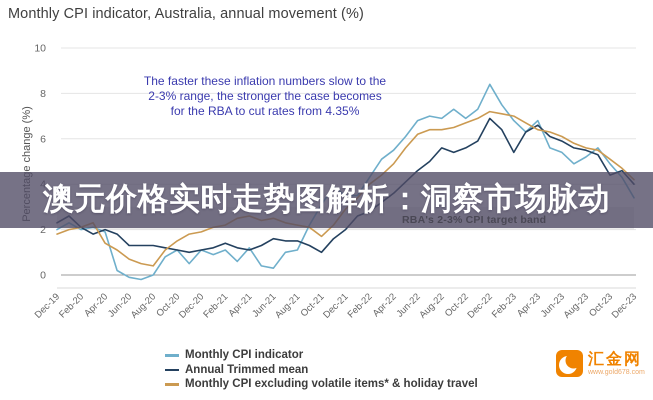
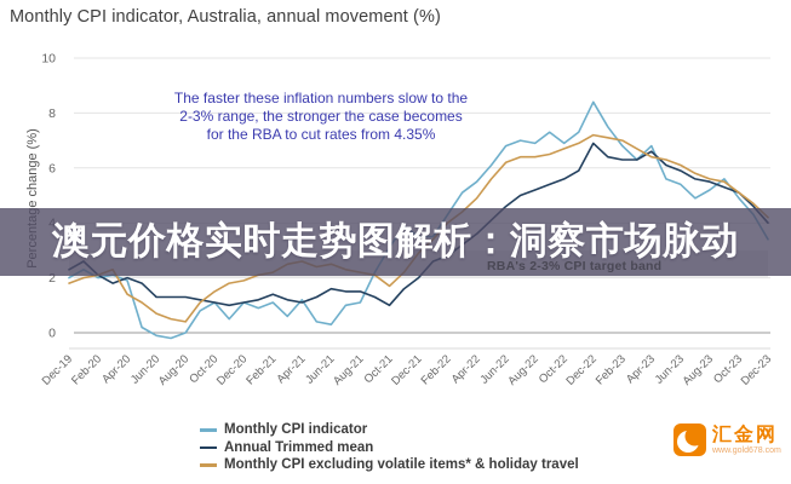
Annual Trimmed mean/Aug-22: 5.6 -> 5.2
Annual Trimmed mean/Feb-23: 5.4 -> 6.3
Annual Trimmed mean/Oct-23: 4.4 -> 5.1
